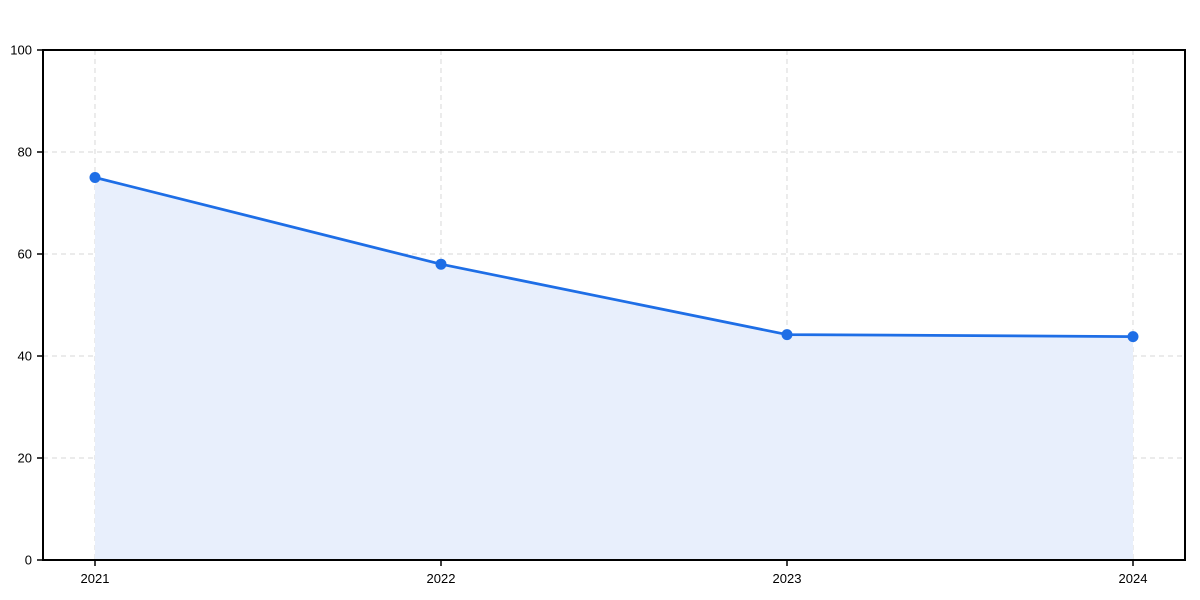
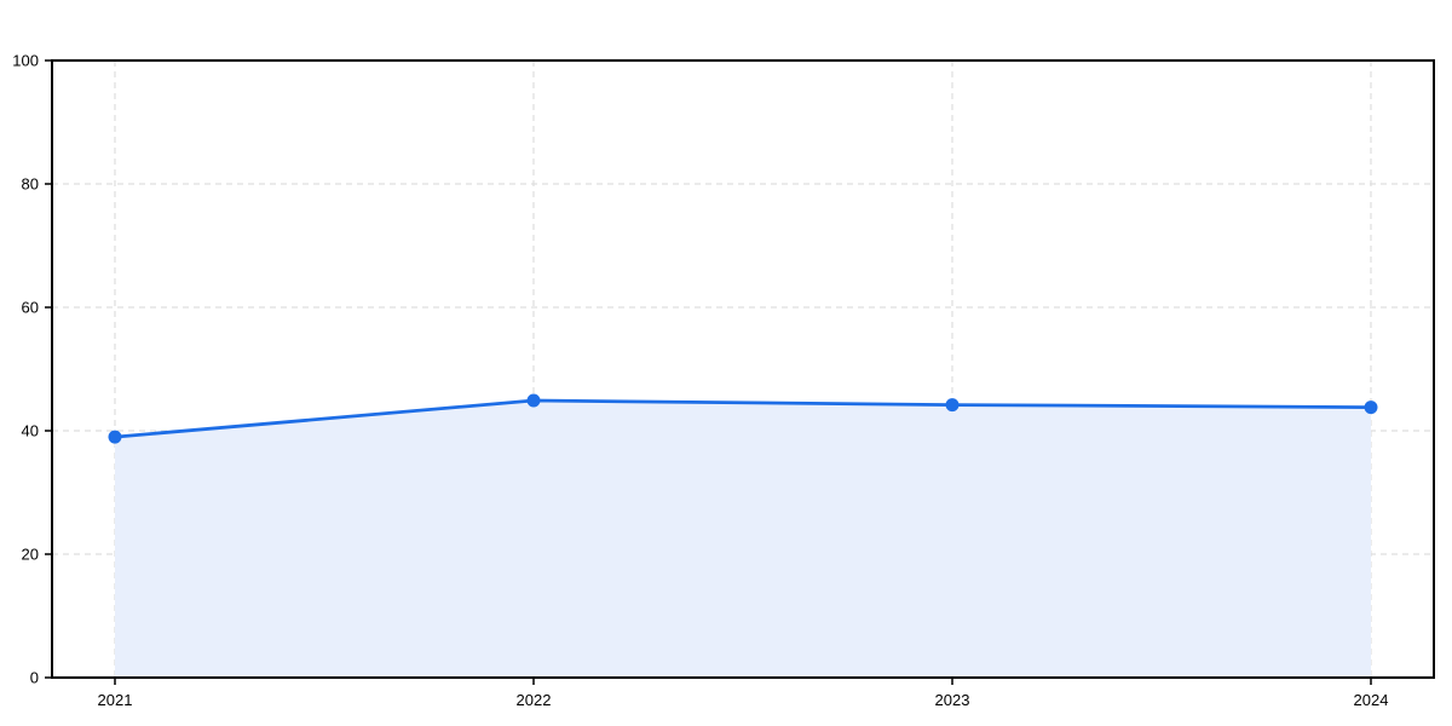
2021: 75 -> 39
2022: 58 -> 45
